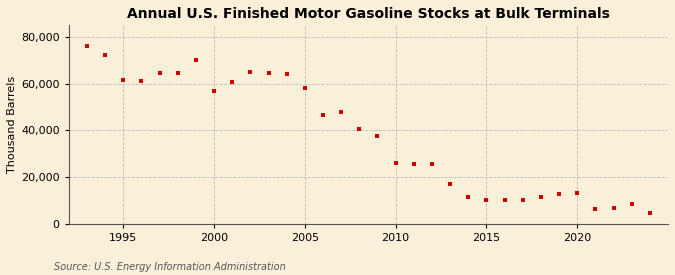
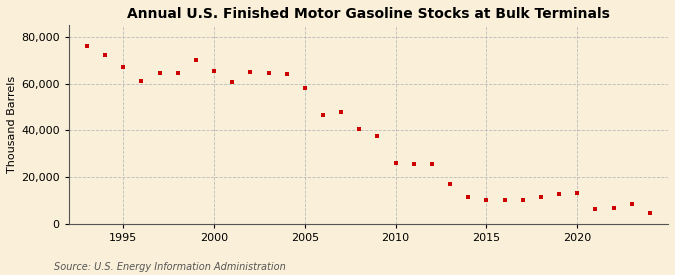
1995: 61,500 -> 67,000
2000: 57,000 -> 65,500
